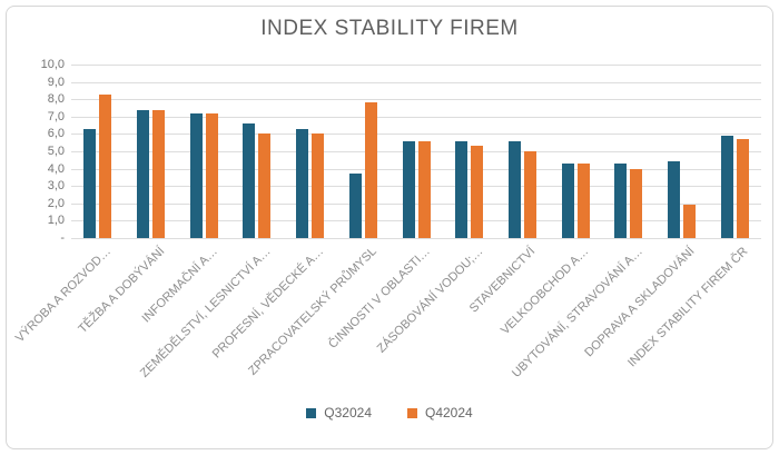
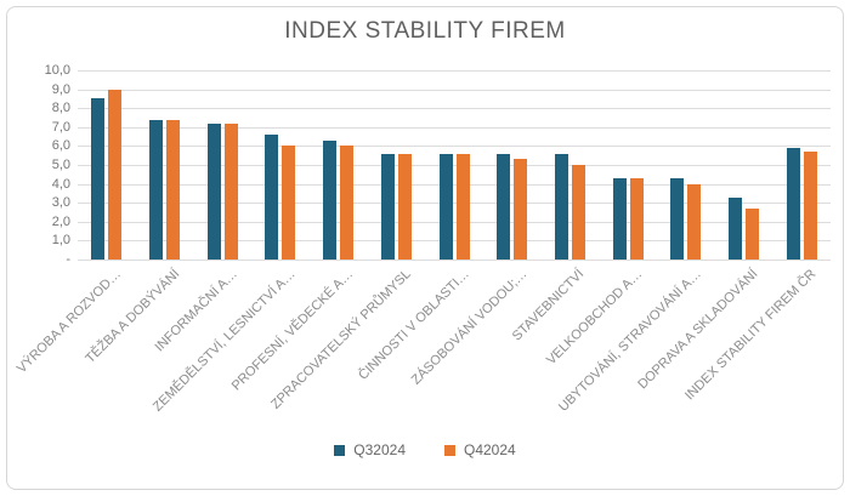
Q32024/VÝROBA A ROZVOD…: 6,3 -> 8,5
Q42024/VÝROBA A ROZVOD…: 8,3 -> 9,0
Q32024/ZPRACOVATELSKÝ PRŮMYSL: 3,7 -> 5,6
Q42024/ZPRACOVATELSKÝ PRŮMYSL: 7,8 -> 5,6
Q32024/DOPRAVA A SKLADOVÁNÍ: 4,4 -> 3,3
Q42024/DOPRAVA A SKLADOVÁNÍ: 1,9 -> 2,7
